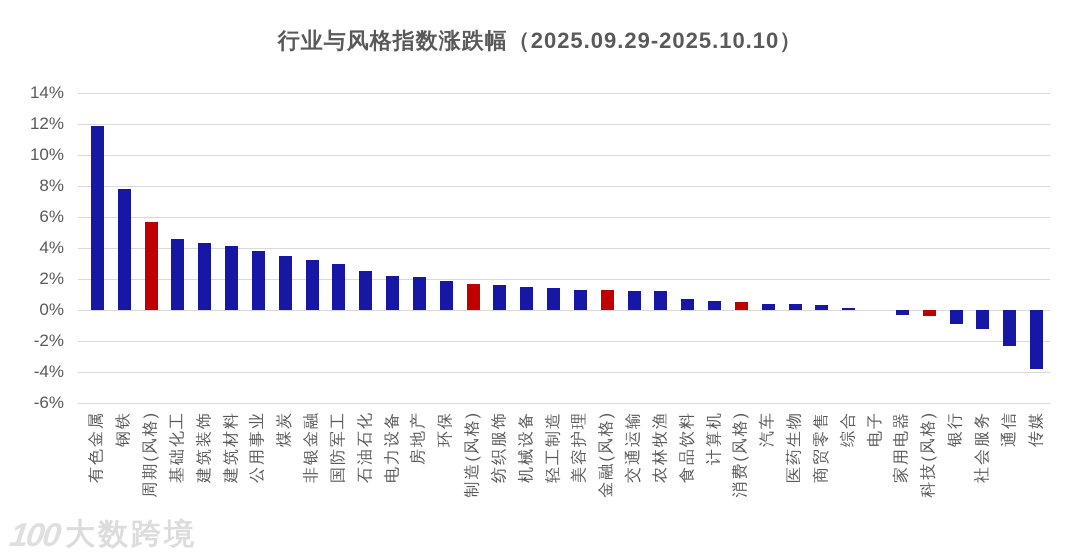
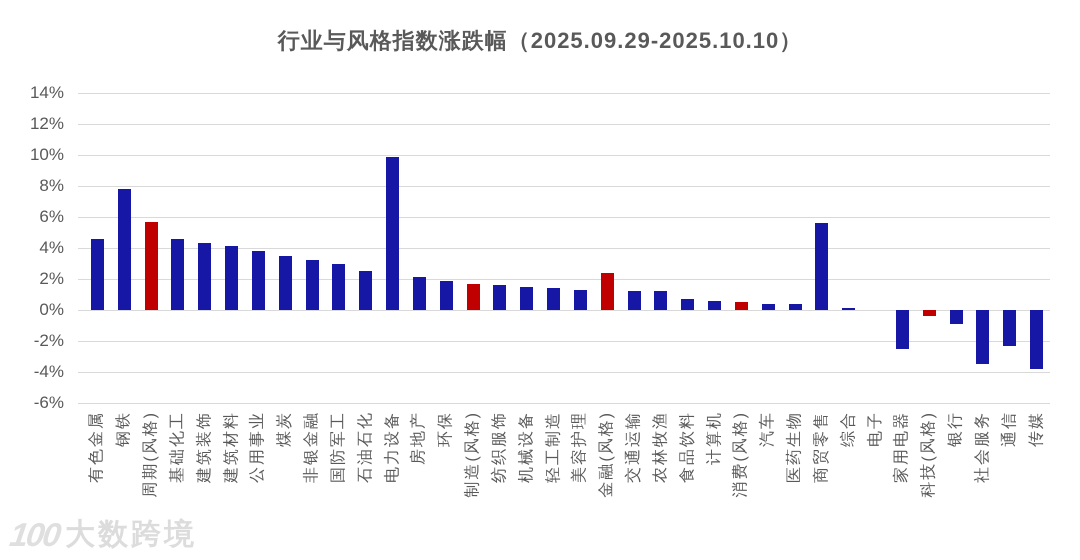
有色金属: 11.9% -> 4.6%
电力设备: 2.2% -> 9.9%
金融(风格): 1.3% -> 2.4%
商贸零售: 0.3% -> 5.6%
家用电器: -0.3% -> -2.5%
社会服务: -1.2% -> -3.5%
